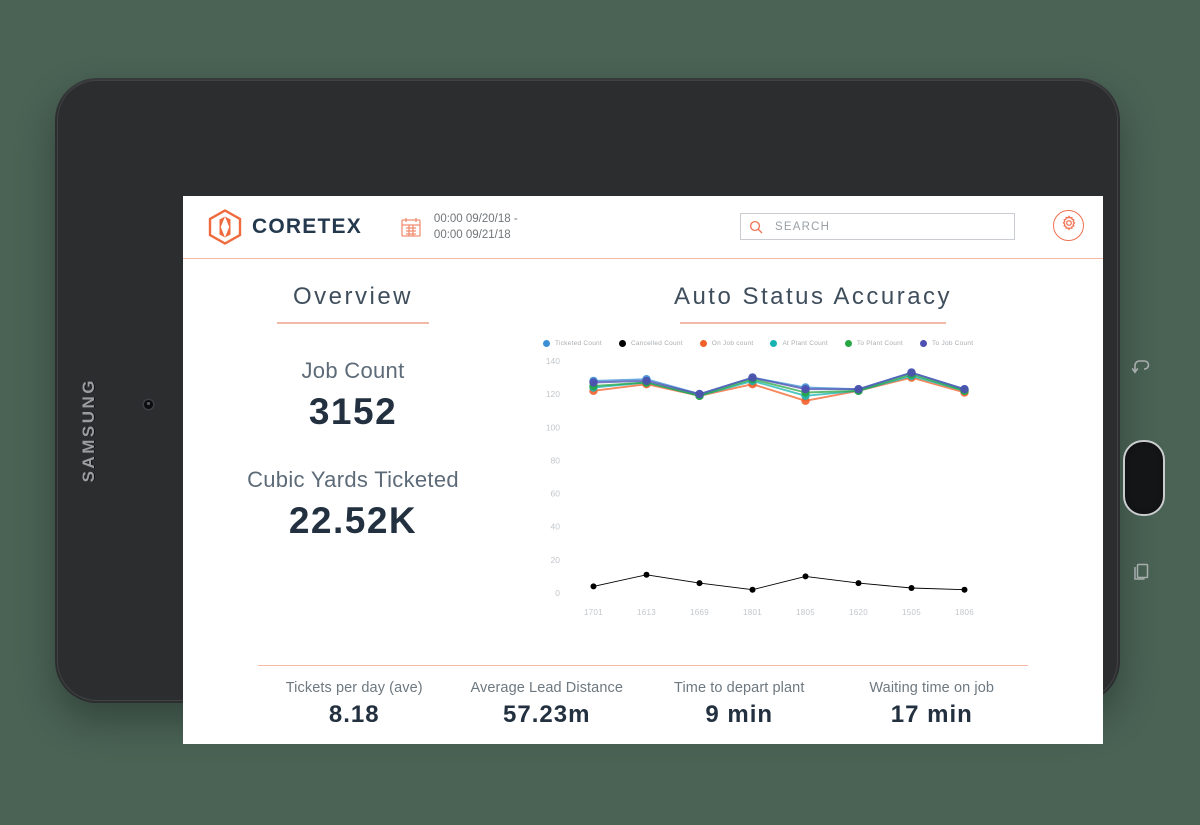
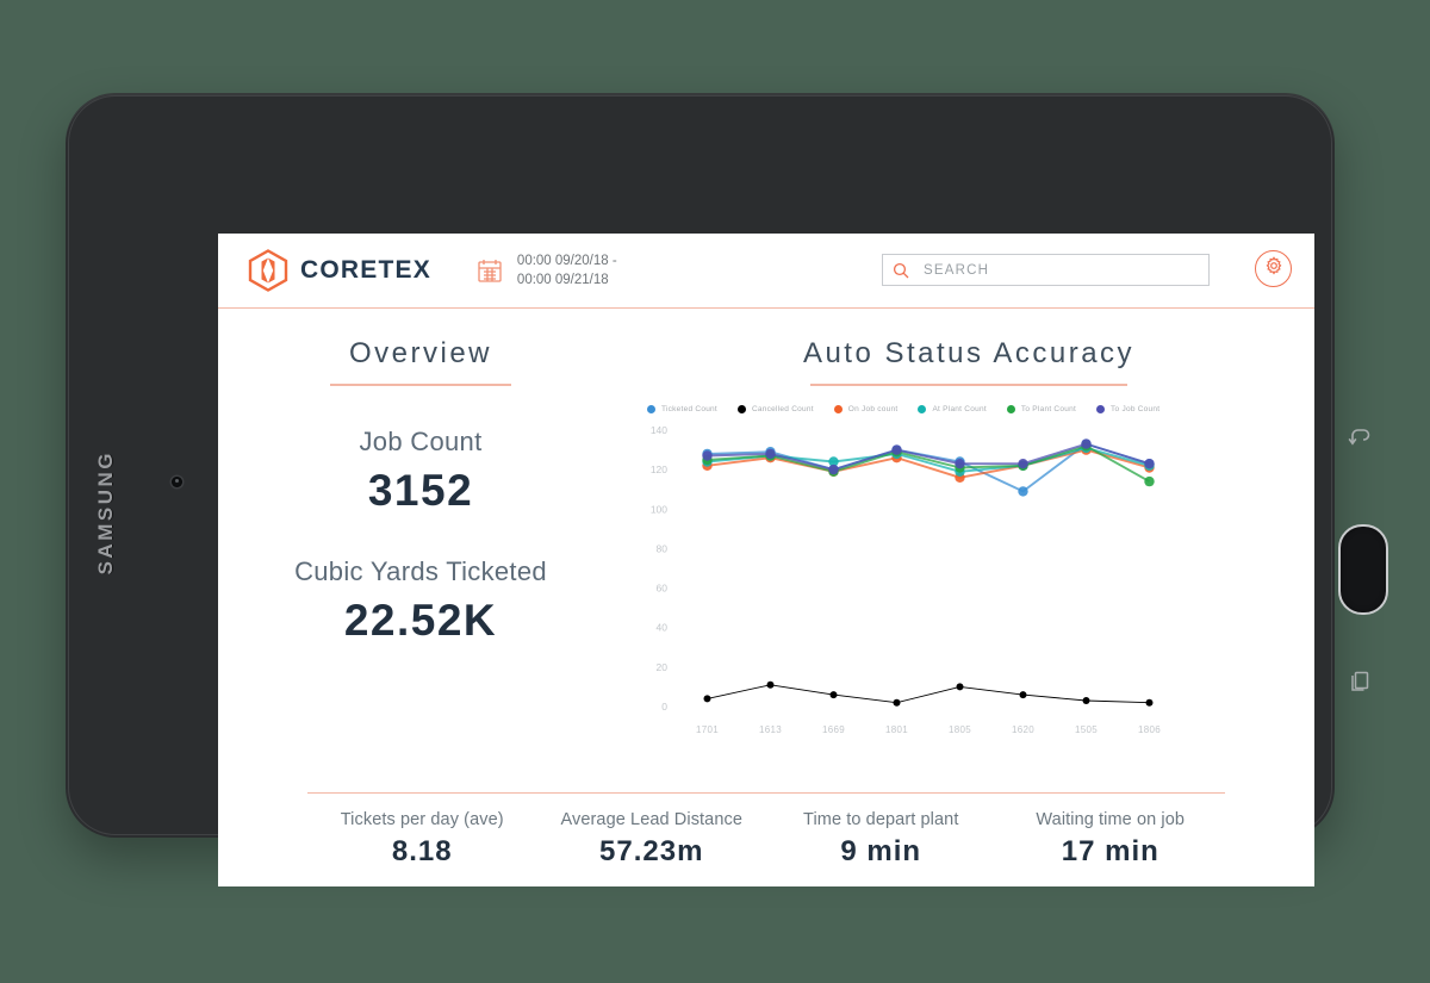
At Plant Count/1669: 119 -> 124
Ticketed Count/1620: 123 -> 109
To Plant Count/1806: 122 -> 114
